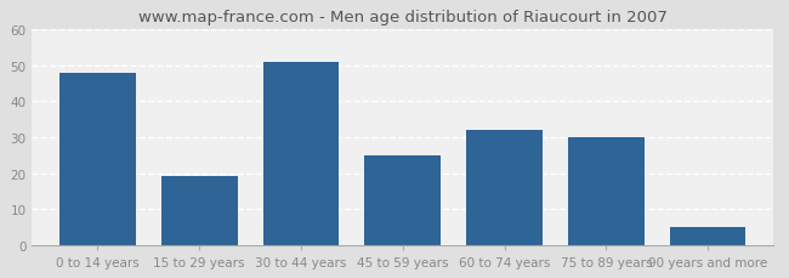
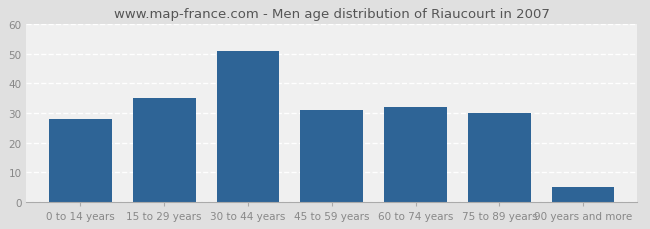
0 to 14 years: 48 -> 28
15 to 29 years: 19 -> 35
45 to 59 years: 25 -> 31
